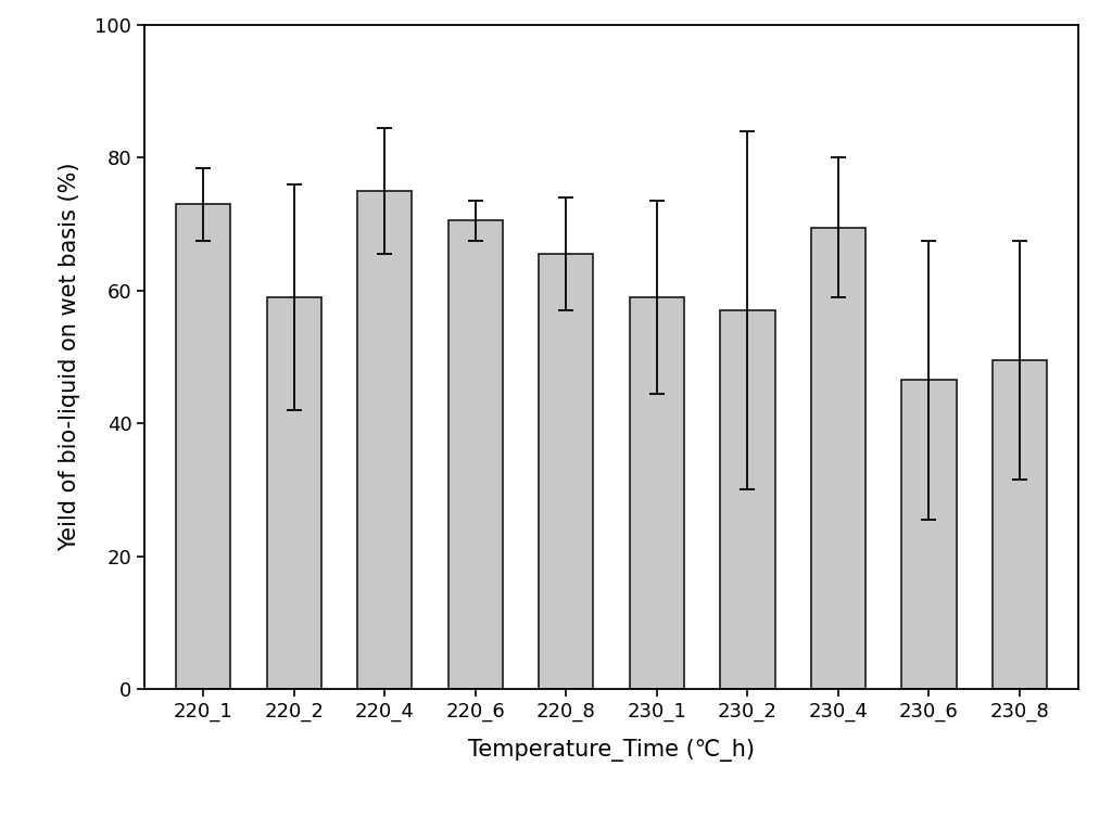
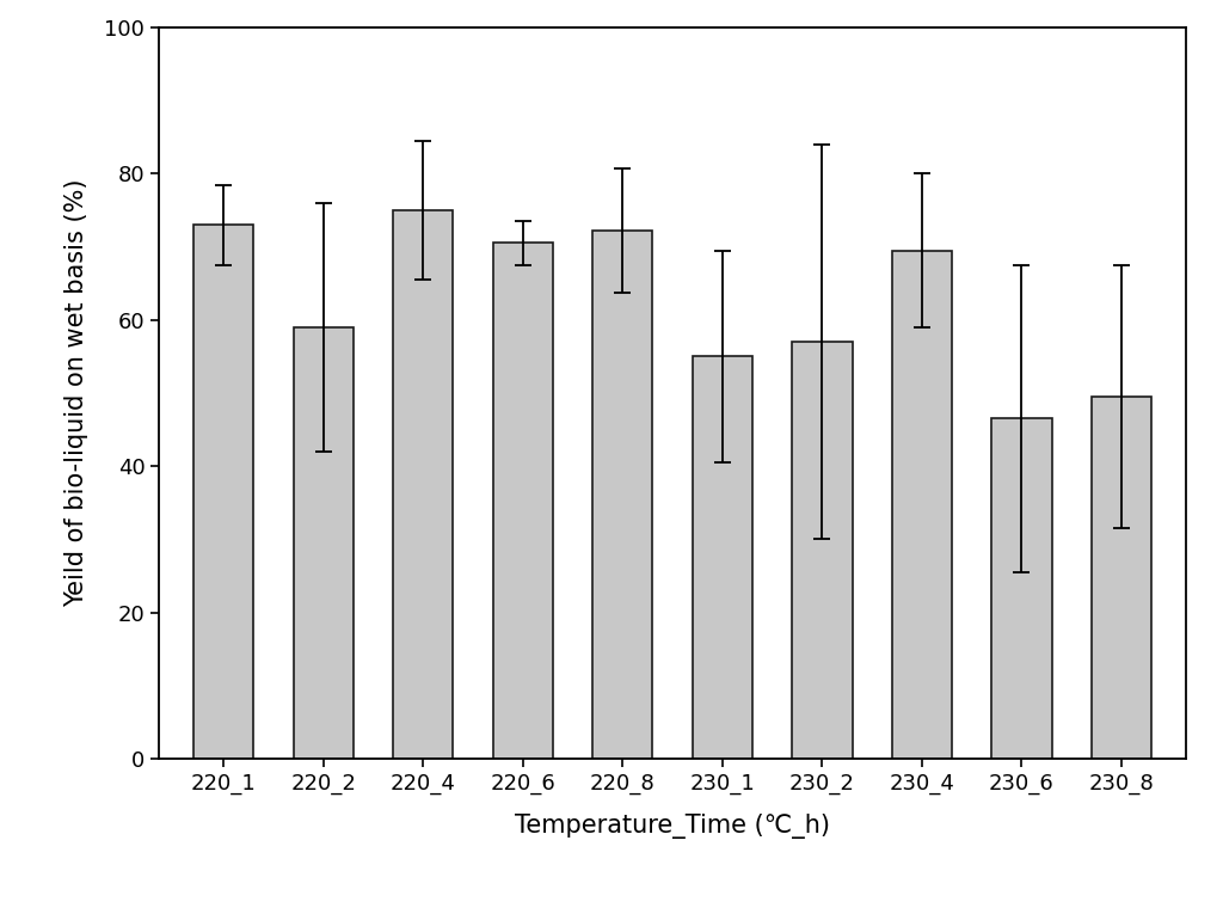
220_8: 65.5 -> 72.2
230_1: 59.0 -> 55.0
